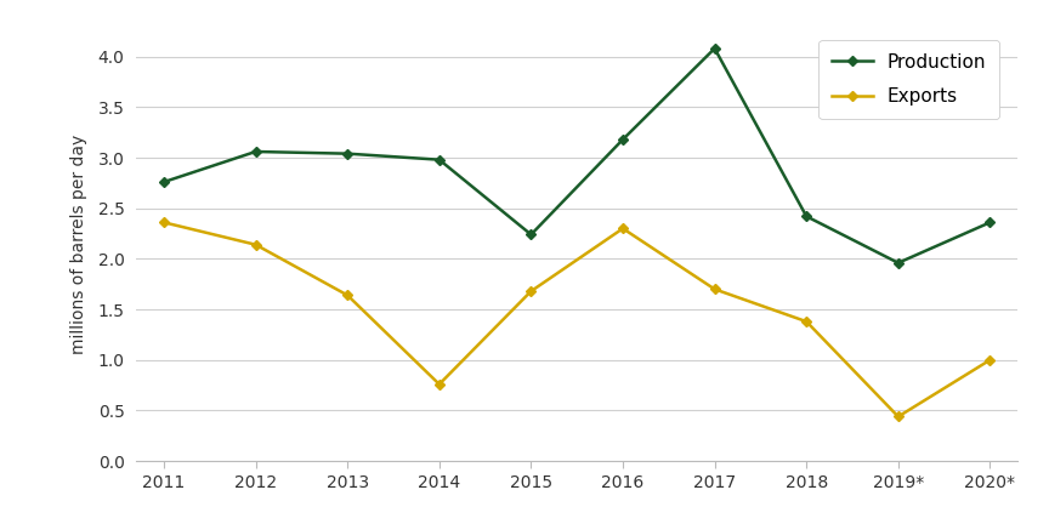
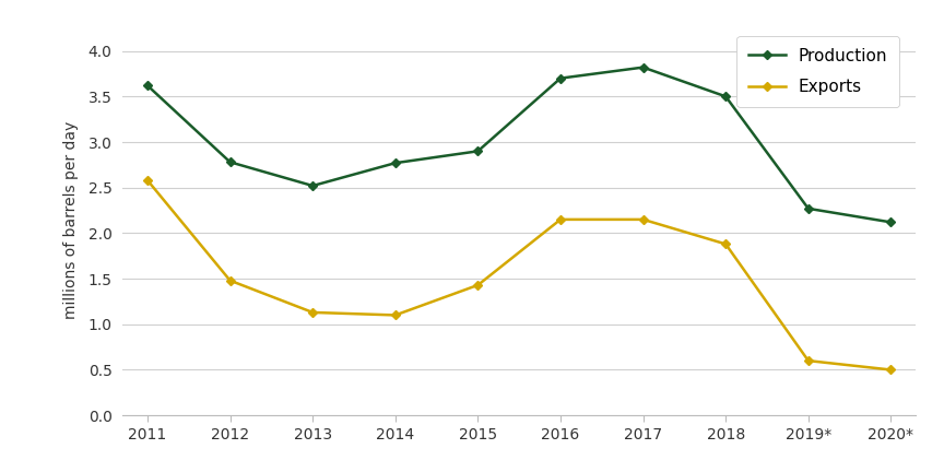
Production/2011: 2.76 -> 3.62
Exports/2011: 2.36 -> 2.58
Production/2012: 3.06 -> 2.78
Exports/2012: 2.14 -> 1.48
Production/2013: 3.04 -> 2.52
Exports/2013: 1.64 -> 1.13
Production/2014: 2.98 -> 2.77
Exports/2014: 0.76 -> 1.10
Production/2015: 2.24 -> 2.90
Exports/2015: 1.68 -> 1.43
Production/2016: 3.18 -> 3.70
Exports/2016: 2.30 -> 2.15
Production/2017: 4.08 -> 3.82
Exports/2017: 1.70 -> 2.15
Production/2018: 2.42 -> 3.50
Exports/2018: 1.38 -> 1.88
Production/2019*: 1.96 -> 2.27
Exports/2019*: 0.44 -> 0.60
Production/2020*: 2.36 -> 2.12
Exports/2020*: 1.00 -> 0.50
